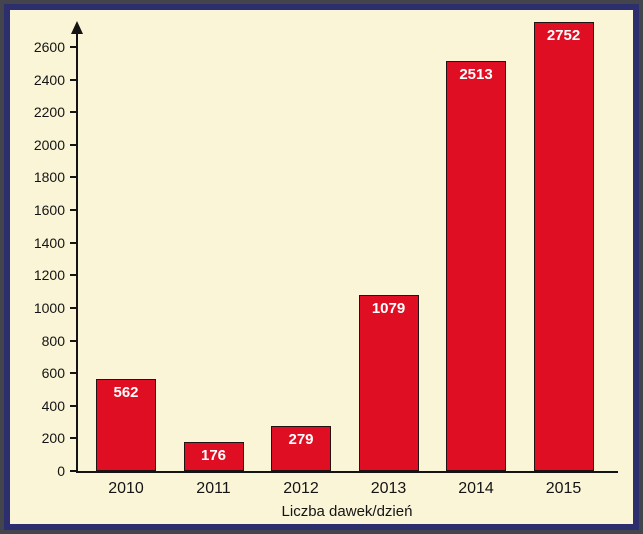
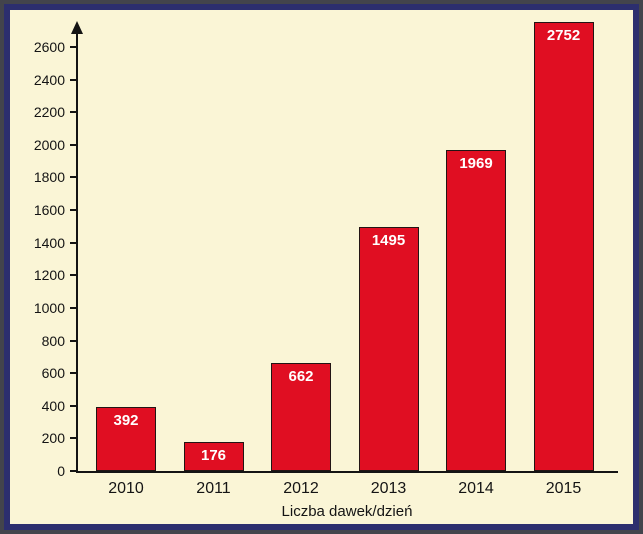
2010: 562 -> 392
2012: 279 -> 662
2013: 1079 -> 1495
2014: 2513 -> 1969
